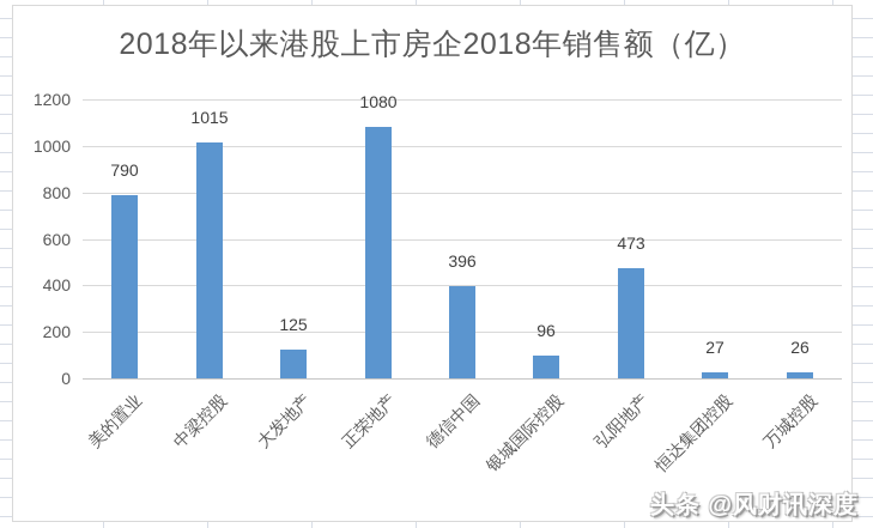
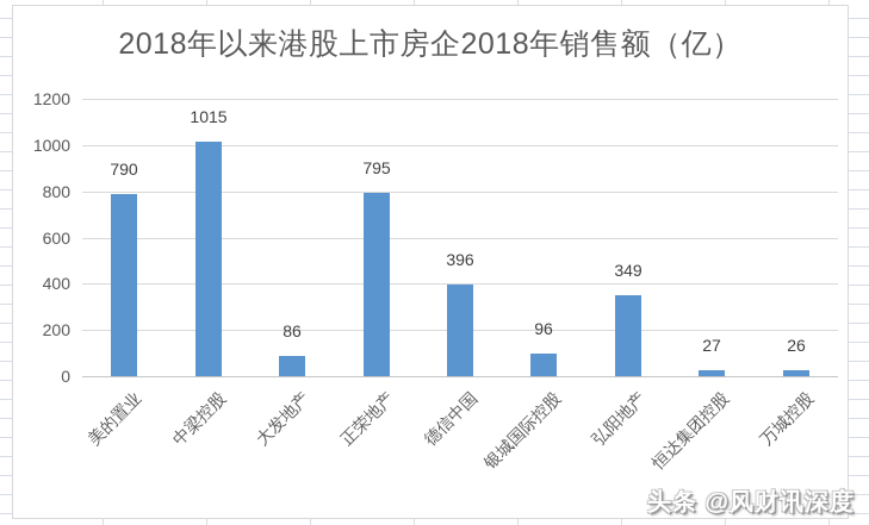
大发地产: 125 -> 86
正荣地产: 1080 -> 795
弘阳地产: 473 -> 349
